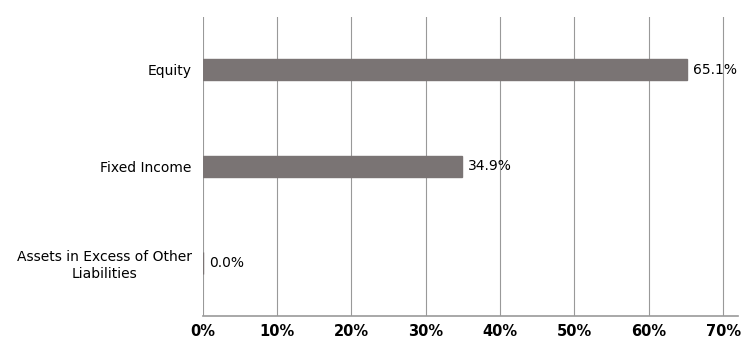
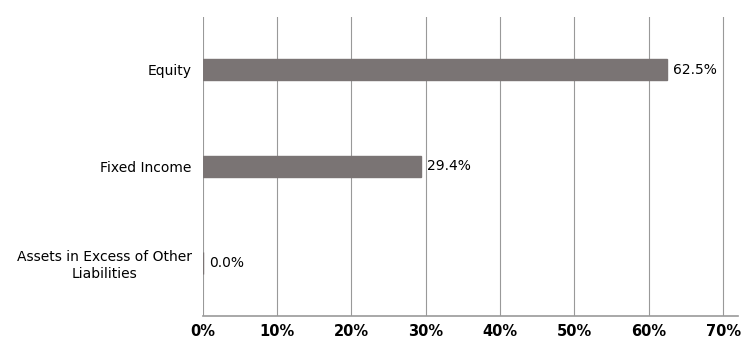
Equity: 65.1% -> 62.5%
Fixed Income: 34.9% -> 29.4%
